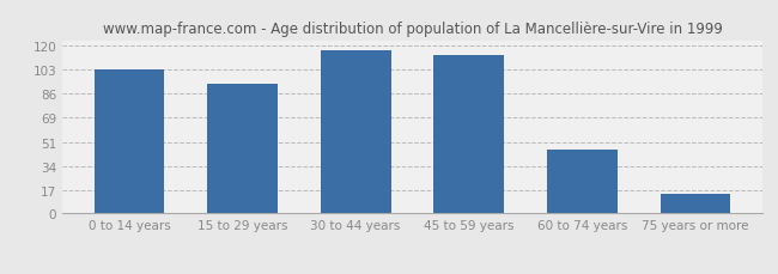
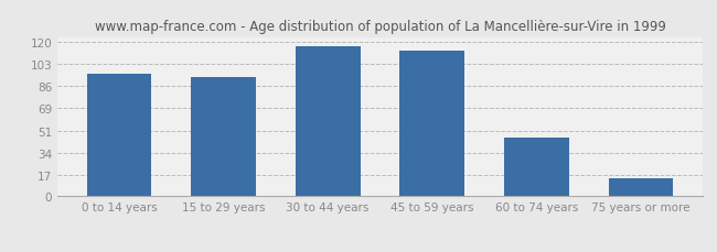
0 to 14 years: 103 -> 95
